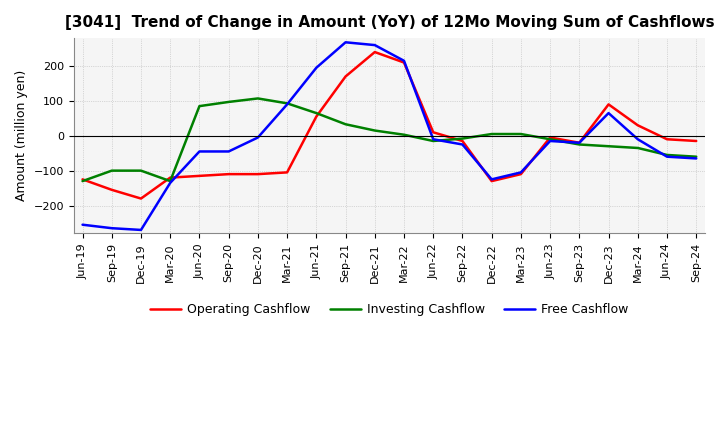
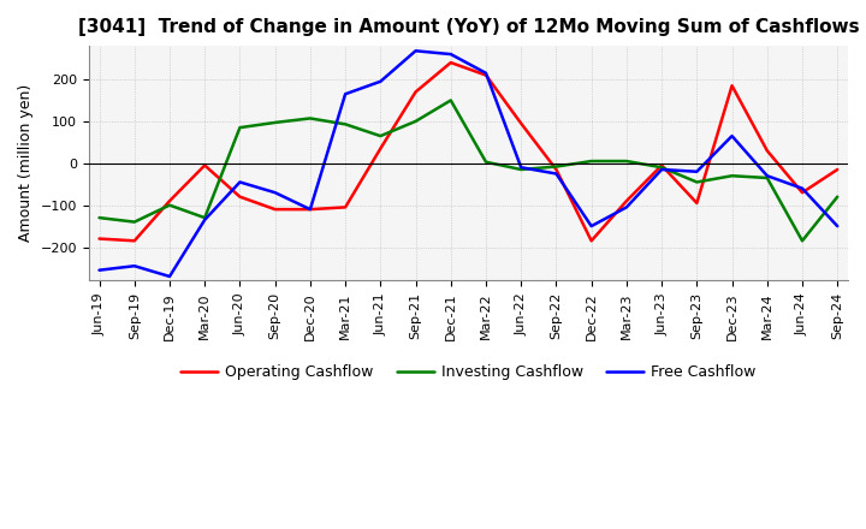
Operating Cashflow/Jun-19: -125 -> -180
Operating Cashflow/Sep-19: -155 -> -185
Investing Cashflow/Sep-19: -100 -> -140
Free Cashflow/Sep-19: -265 -> -245
Operating Cashflow/Dec-19: -180 -> -90
Operating Cashflow/Mar-20: -120 -> -5
Operating Cashflow/Jun-20: -115 -> -80
Free Cashflow/Sep-20: -45 -> -70
Free Cashflow/Dec-20: -5 -> -110
Free Cashflow/Mar-21: 90 -> 165
Operating Cashflow/Jun-21: 55 -> 35
Investing Cashflow/Sep-21: 33 -> 100
Investing Cashflow/Dec-21: 15 -> 150
Operating Cashflow/Jun-22: 10 -> 95
Operating Cashflow/Dec-22: -130 -> -185
Free Cashflow/Dec-22: -125 -> -150
Operating Cashflow/Mar-23: -110 -> -90
Operating Cashflow/Sep-23: -20 -> -95
Investing Cashflow/Sep-23: -25 -> -45
Operating Cashflow/Dec-23: 90 -> 185
Free Cashflow/Mar-24: -10 -> -30
Operating Cashflow/Jun-24: -10 -> -70
Investing Cashflow/Jun-24: -55 -> -185
Investing Cashflow/Sep-24: -60 -> -80
Free Cashflow/Sep-24: -65 -> -150
